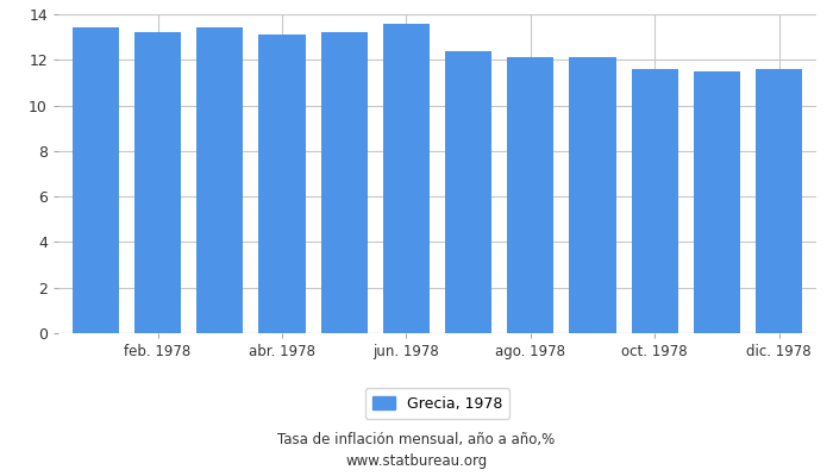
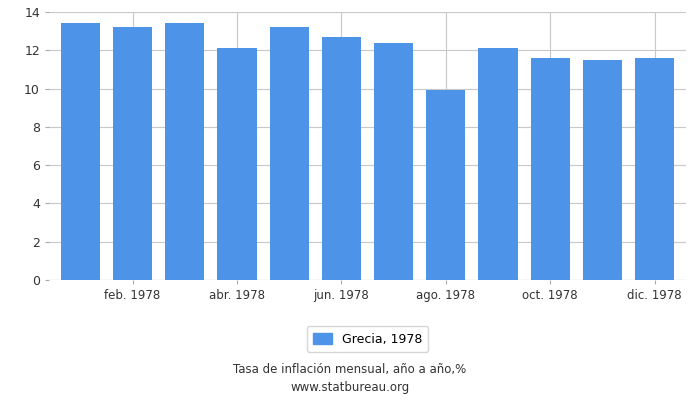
abr. 1978: 13.1 -> 12.1
jun. 1978: 13.6 -> 12.7
ago. 1978: 12.1 -> 9.9
